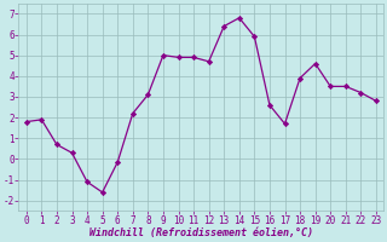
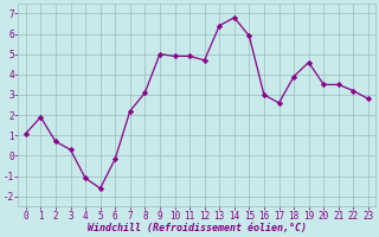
0: 1.8 -> 1.1
16: 2.6 -> 3.0
17: 1.7 -> 2.6
